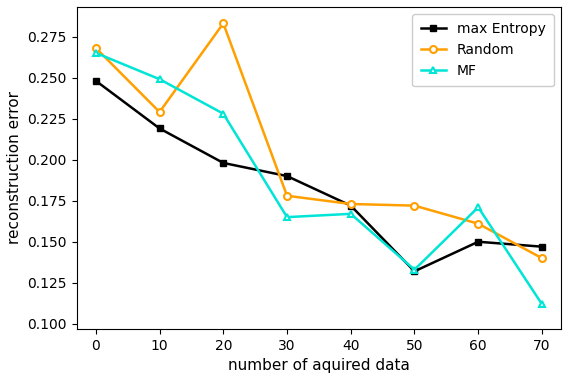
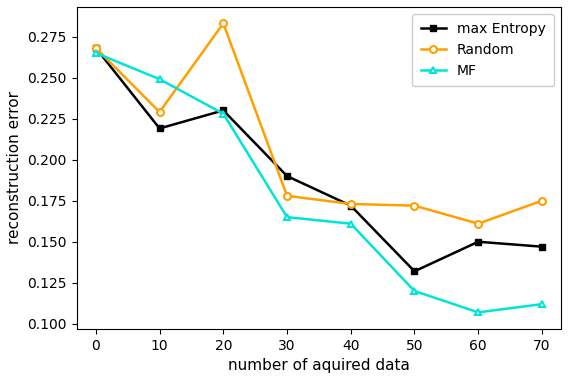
max Entropy/0: 0.248 -> 0.268
max Entropy/20: 0.198 -> 0.230
MF/40: 0.167 -> 0.161
MF/50: 0.133 -> 0.120
MF/60: 0.171 -> 0.107
Random/70: 0.140 -> 0.175
